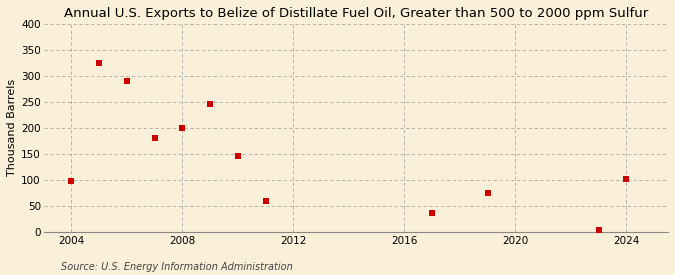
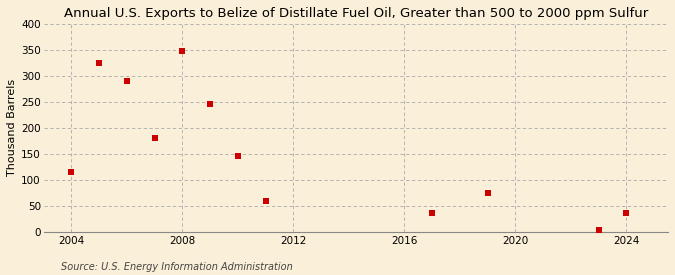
2004: 98 -> 115
2008: 200 -> 348
2024: 102 -> 37
